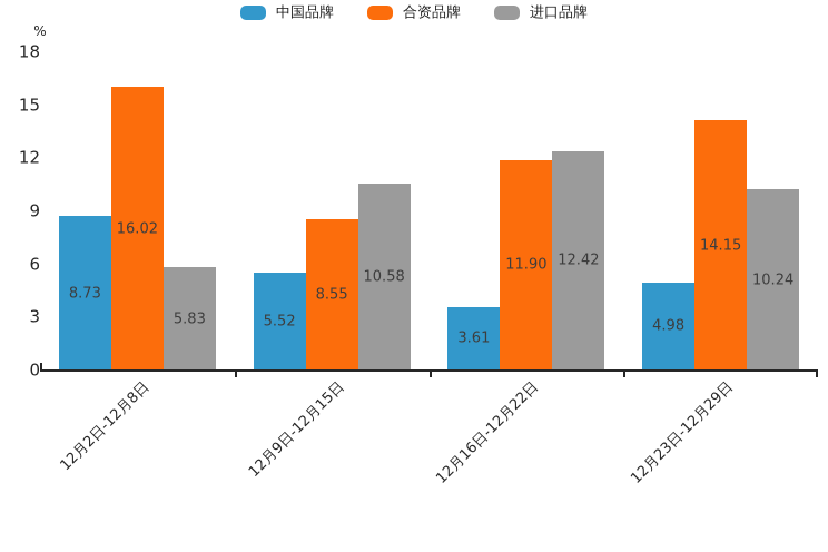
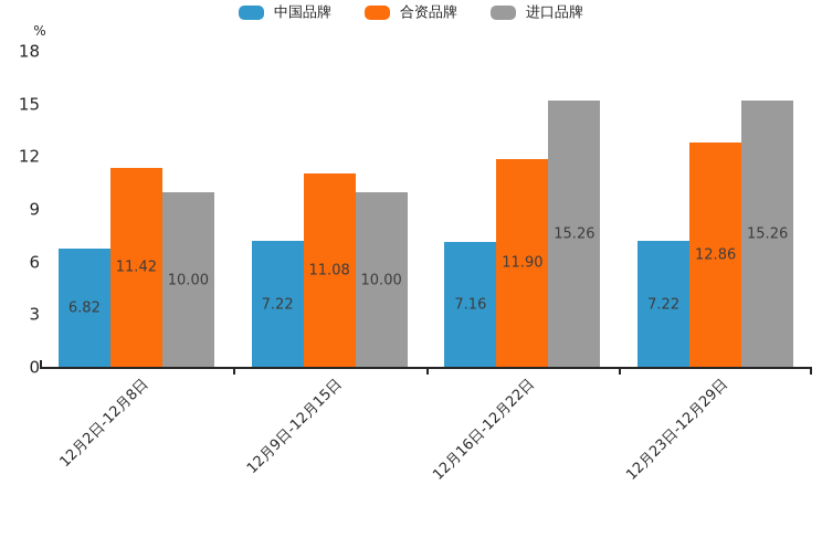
中国品牌/12月2日-12月8日: 8.73 -> 6.82
合资品牌/12月2日-12月8日: 16.02 -> 11.42
进口品牌/12月2日-12月8日: 5.83 -> 10.00
中国品牌/12月9日-12月15日: 5.52 -> 7.22
合资品牌/12月9日-12月15日: 8.55 -> 11.08
进口品牌/12月9日-12月15日: 10.58 -> 10.00
中国品牌/12月16日-12月22日: 3.61 -> 7.16
进口品牌/12月16日-12月22日: 12.42 -> 15.26
中国品牌/12月23日-12月29日: 4.98 -> 7.22
合资品牌/12月23日-12月29日: 14.15 -> 12.86
进口品牌/12月23日-12月29日: 10.24 -> 15.26
